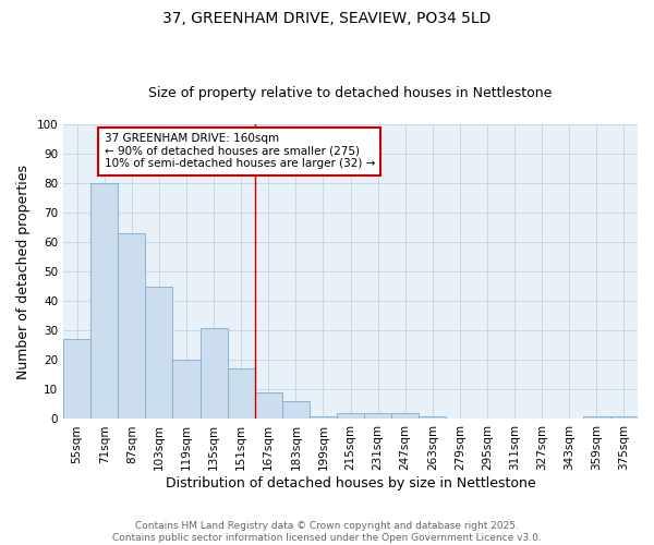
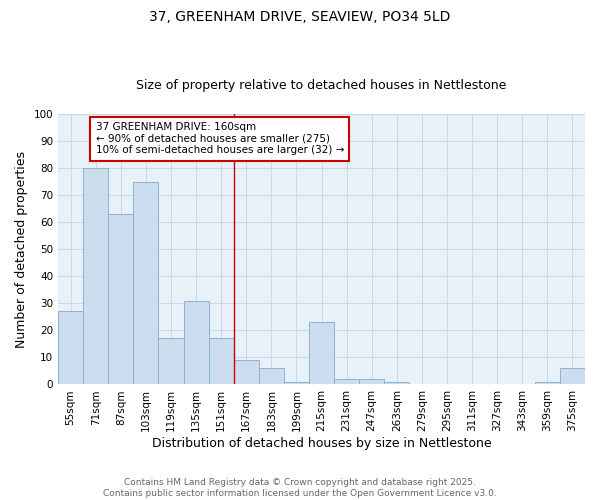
103sqm: 45 -> 75
119sqm: 20 -> 17
215sqm: 2 -> 23
375sqm: 1 -> 6
